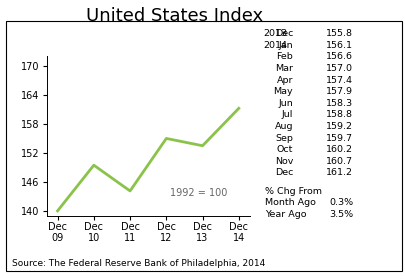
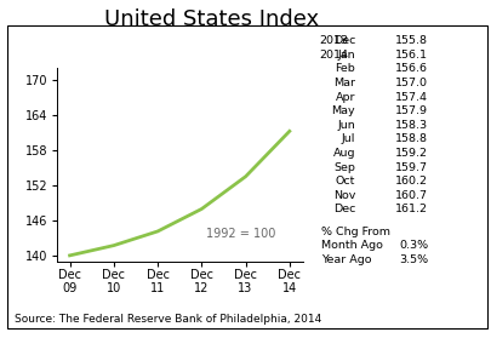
Dec 10: 149.5 -> 141.8
Dec 12: 155.0 -> 148.0
